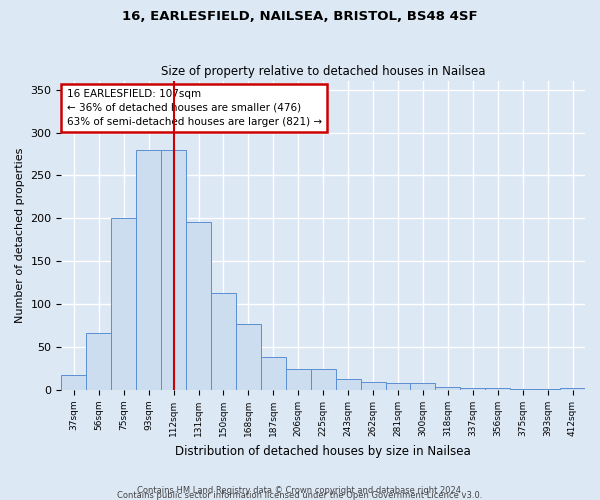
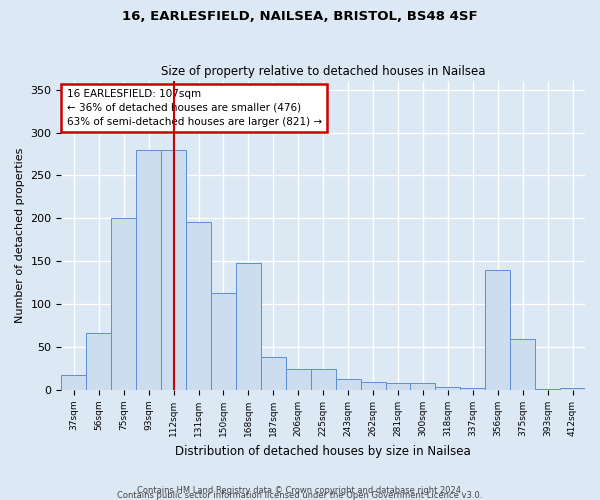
168sqm: 77 -> 148
356sqm: 2 -> 140
375sqm: 1 -> 60
